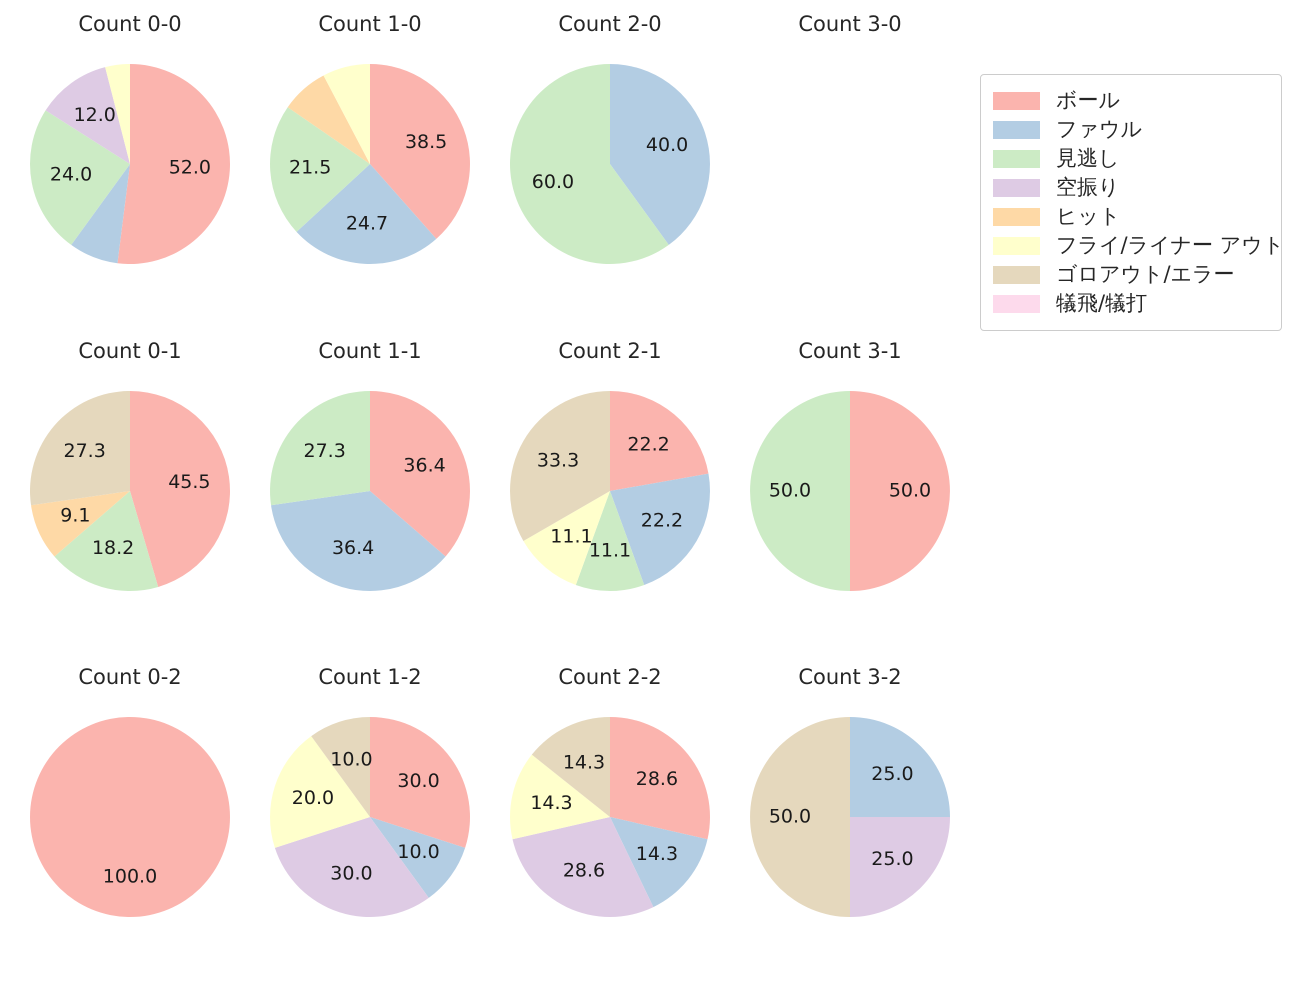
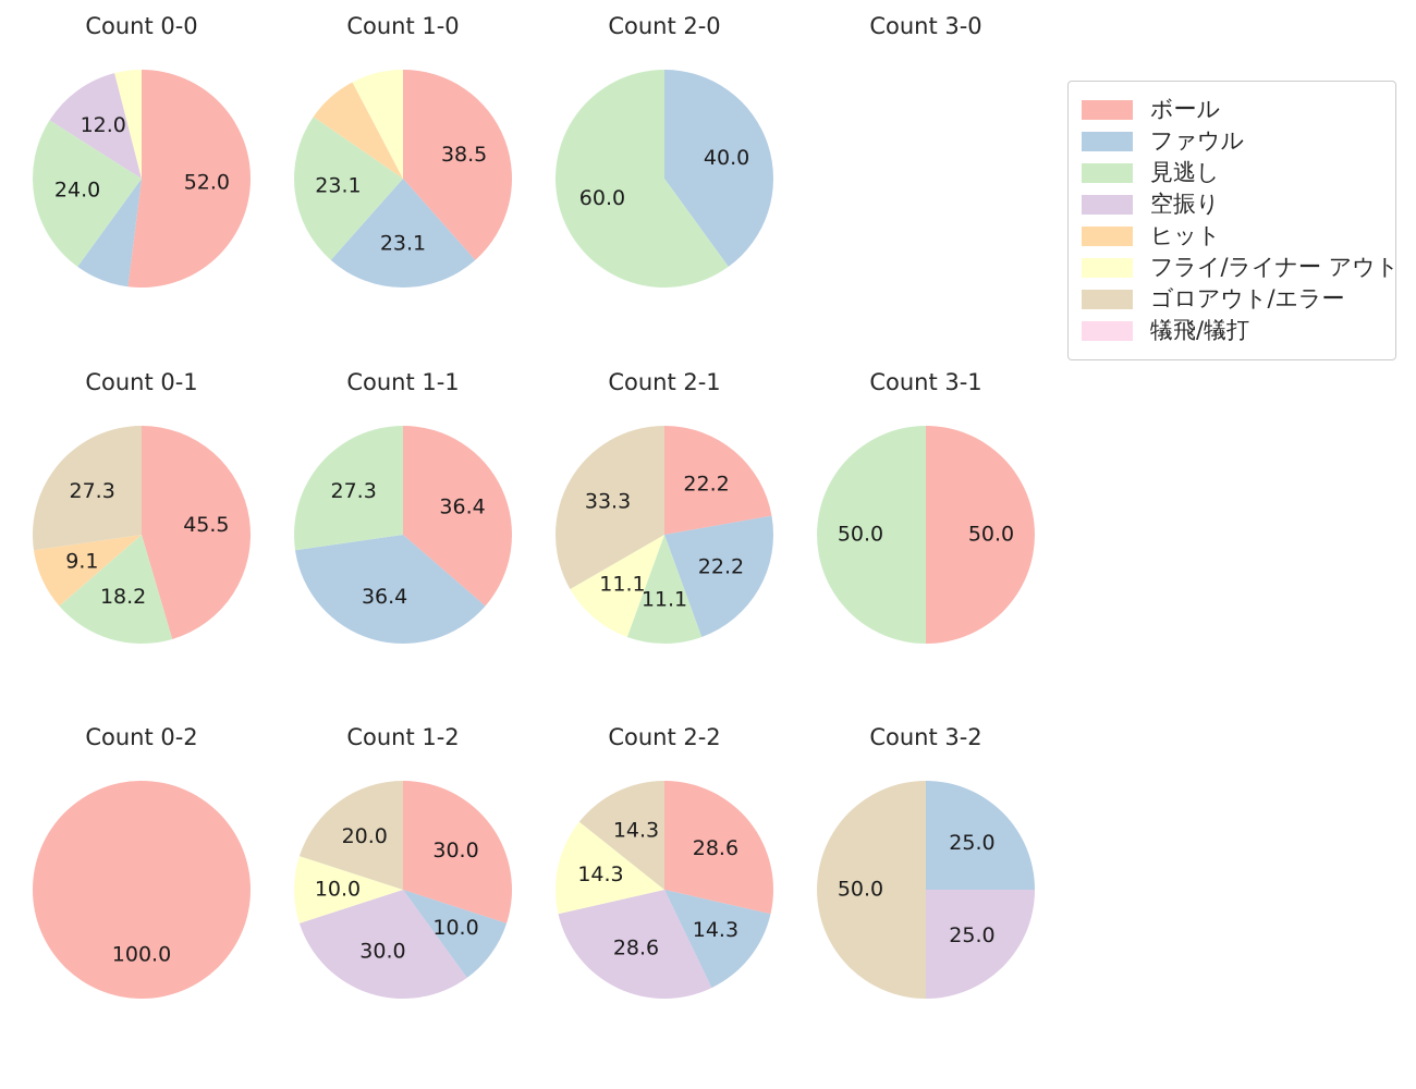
Count 1-0/ファウル: 24.7 -> 23.1
Count 1-0/見逃し: 21.5 -> 23.1
Count 1-2/フライ/ライナー アウト: 20.0 -> 10.0
Count 1-2/ゴロアウト/エラー: 10.0 -> 20.0
